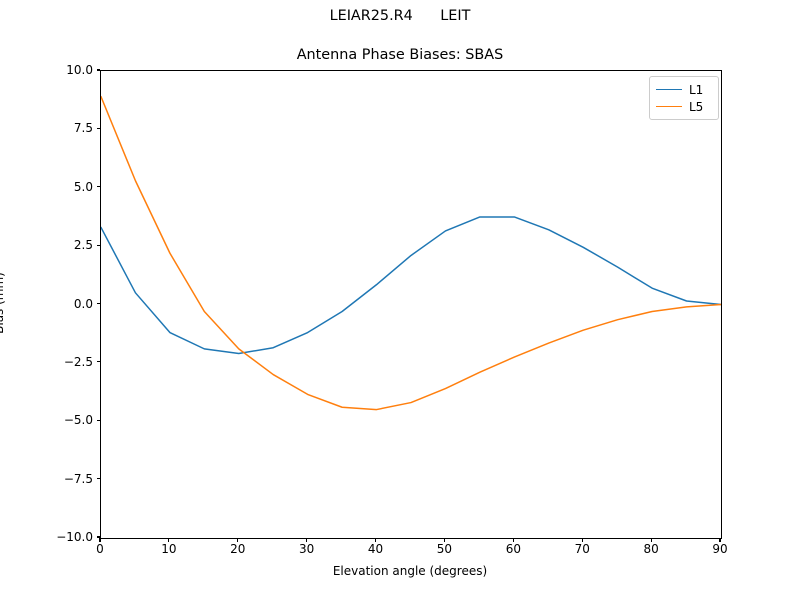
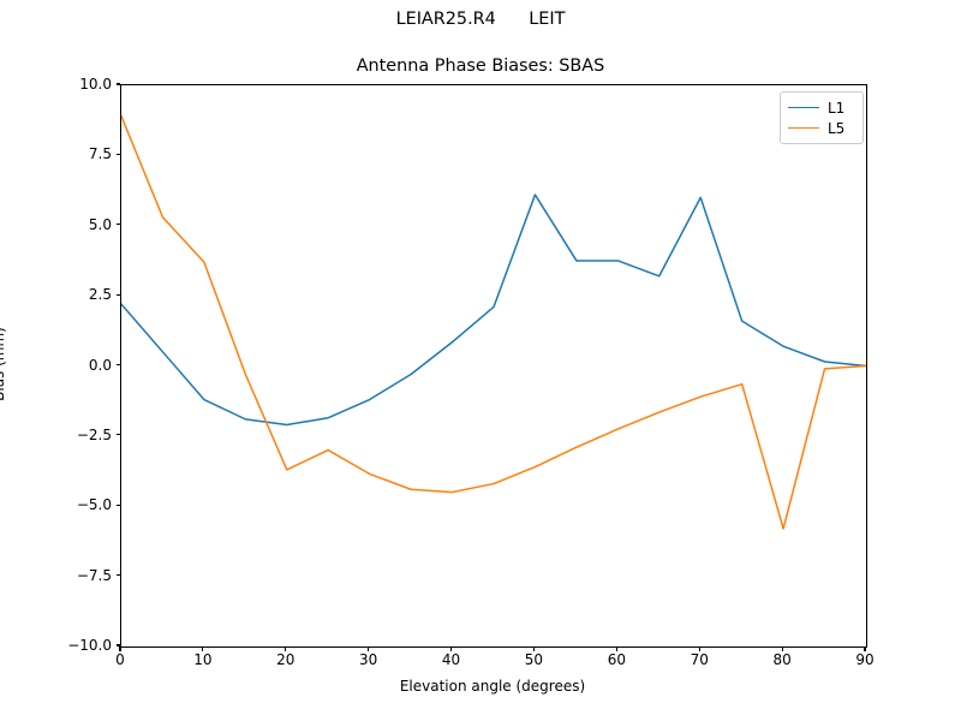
L1/0: 3.3 -> 2.2
L5/10: 2.2 -> 3.7
L5/20: -1.9 -> -3.7
L1/50: 3.1 -> 6.1
L1/70: 2.5 -> 6.0
L5/80: -0.3 -> -5.8
